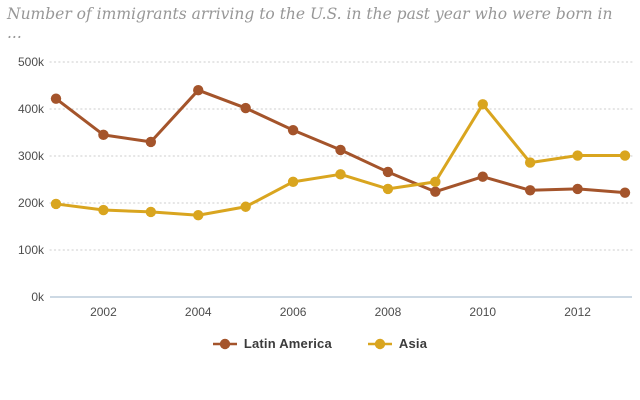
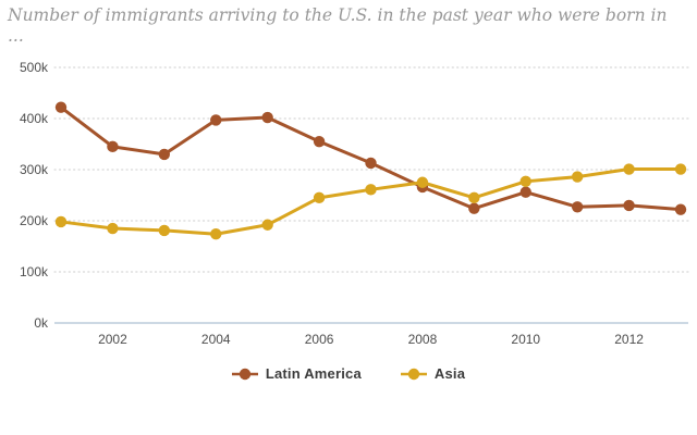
Latin America/2004: 440k -> 400k
Asia/2008: 230k -> 280k
Asia/2010: 410k -> 280k
